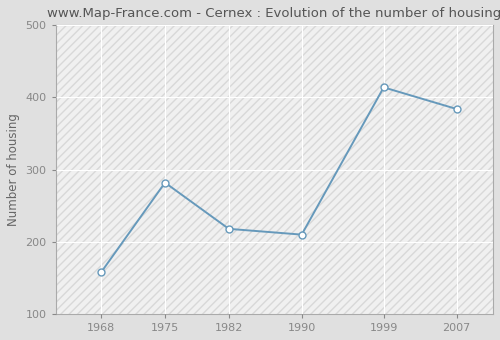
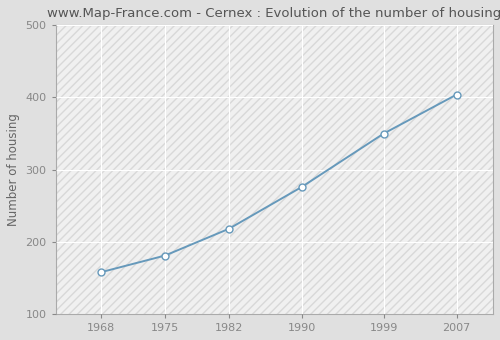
1975: 282 -> 181
1990: 210 -> 276
1999: 414 -> 350
2007: 384 -> 404
